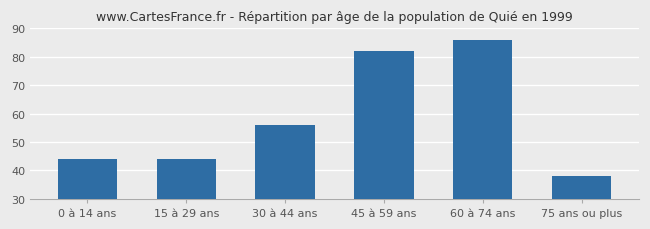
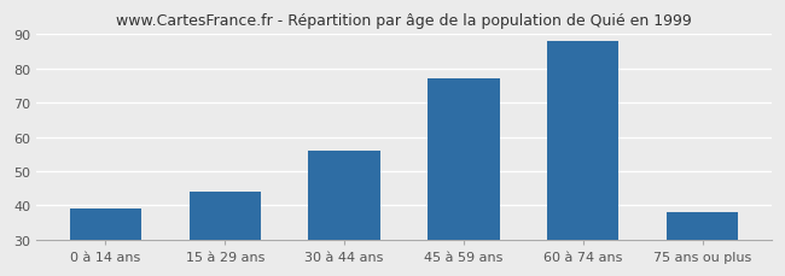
0 à 14 ans: 44 -> 39
45 à 59 ans: 82 -> 77
60 à 74 ans: 86 -> 88
